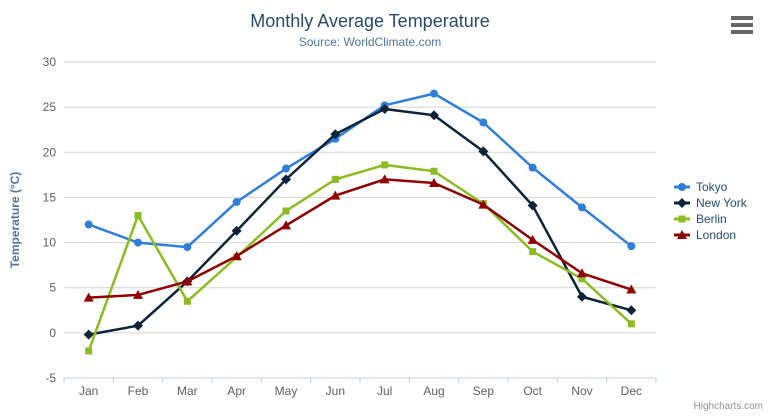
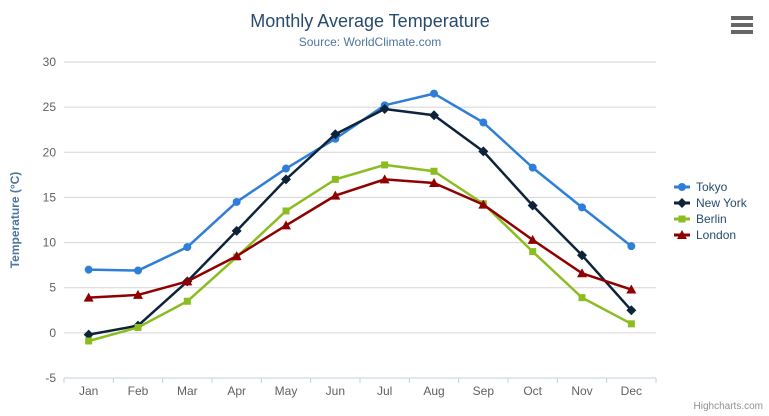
Tokyo/Jan: 12 -> 7
Berlin/Jan: -2 -> -1
Tokyo/Feb: 10 -> 7
Berlin/Feb: 13 -> 1
New York/Nov: 4 -> 9
Berlin/Nov: 6 -> 4
